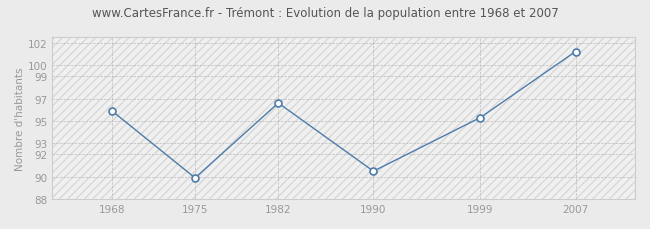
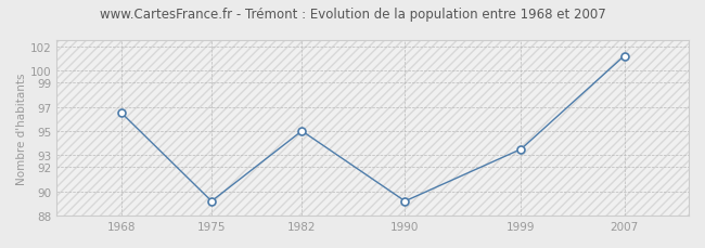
1968: 95.9 -> 96.5
1975: 89.9 -> 89.2
1982: 96.6 -> 95.0
1990: 90.5 -> 89.2
1999: 95.3 -> 93.5
